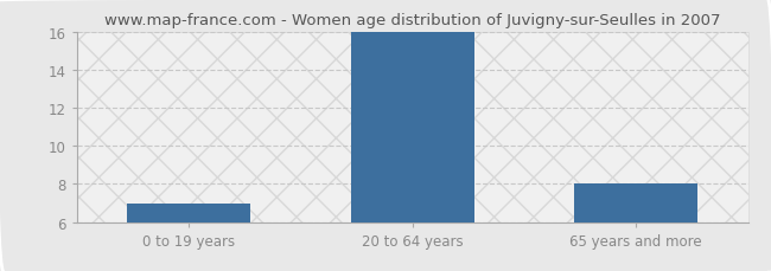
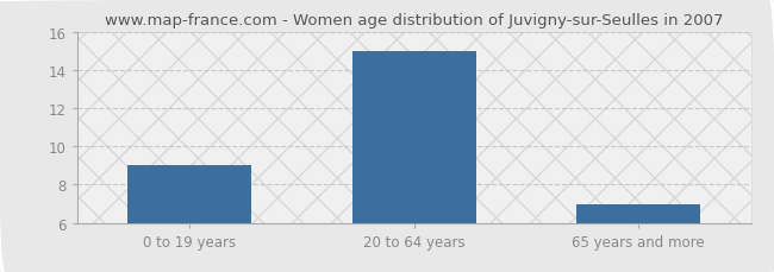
0 to 19 years: 7 -> 9
20 to 64 years: 16 -> 15
65 years and more: 8 -> 7
